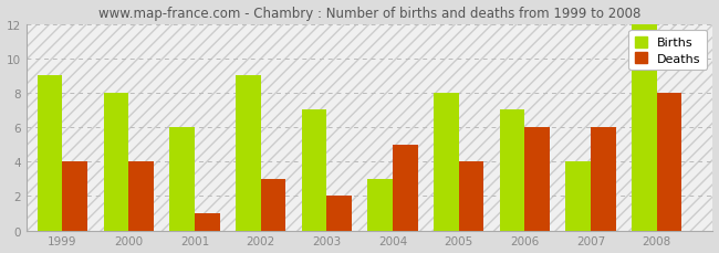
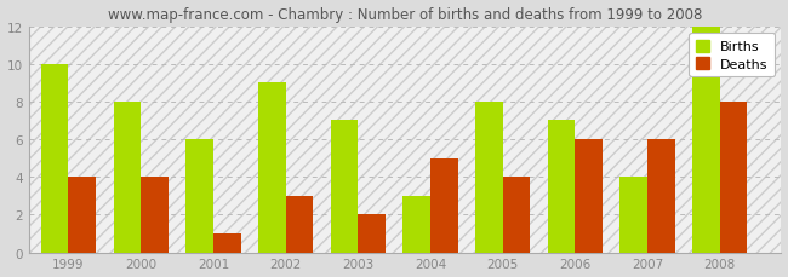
Births/1999: 9 -> 10
